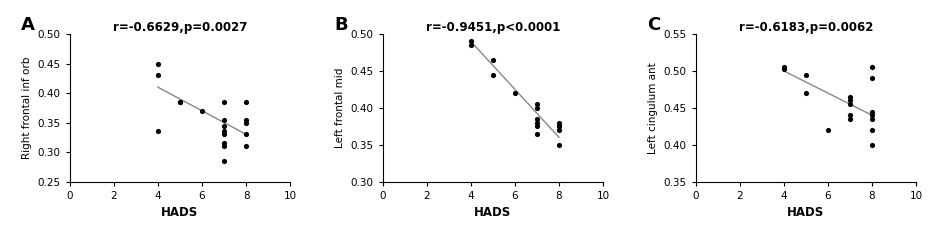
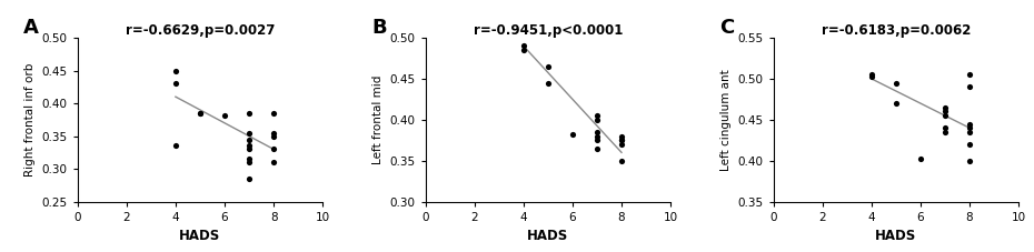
r=-0.6629,p=0.0027/6: 0.370 -> 0.382
r=-0.9451,p<0.0001/6: 0.420 -> 0.382
r=-0.6183,p=0.0062/6: 0.420 -> 0.402
